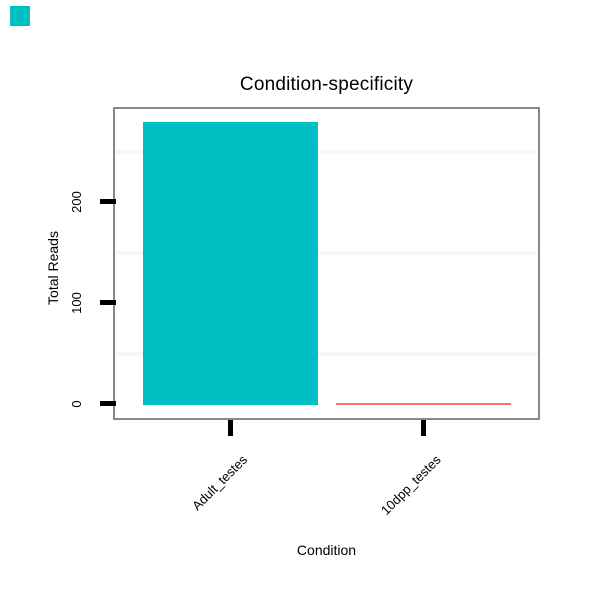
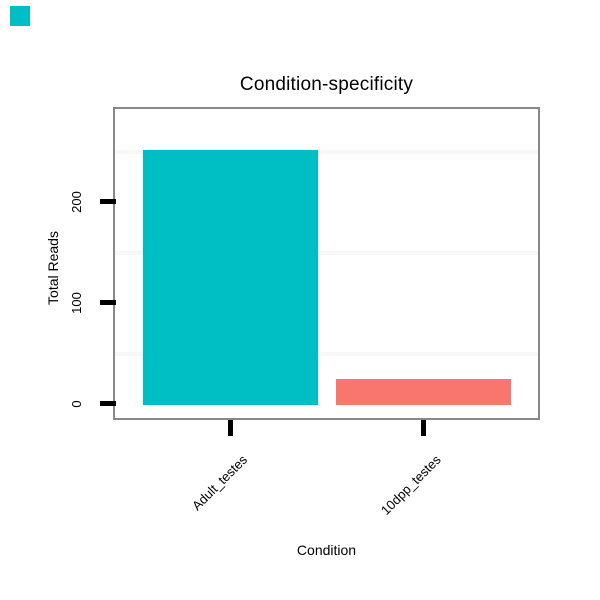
Adult_testes: 280 -> 252
10dpp_testes: 2 -> 26
